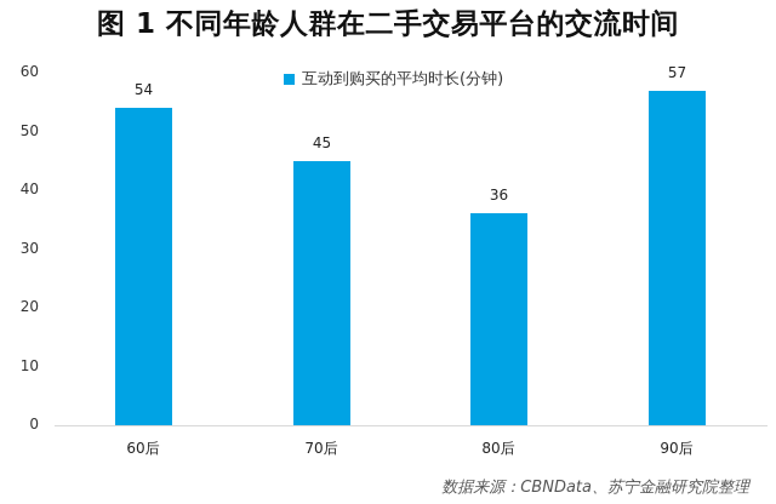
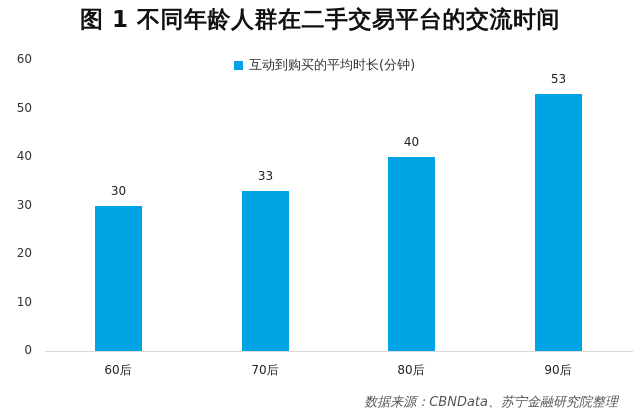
60后: 54 -> 30
70后: 45 -> 33
80后: 36 -> 40
90后: 57 -> 53
